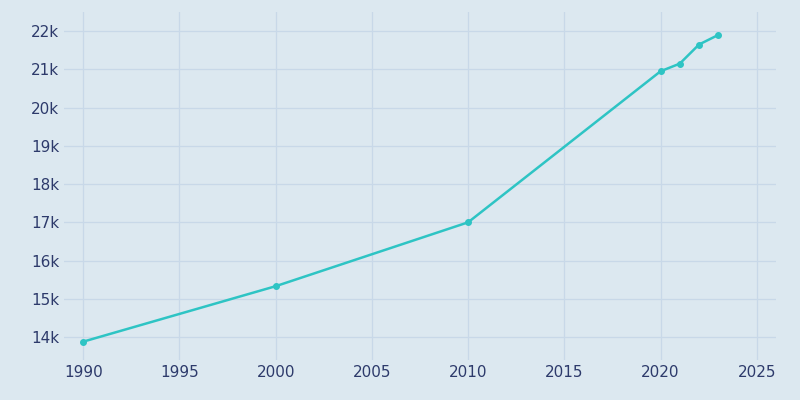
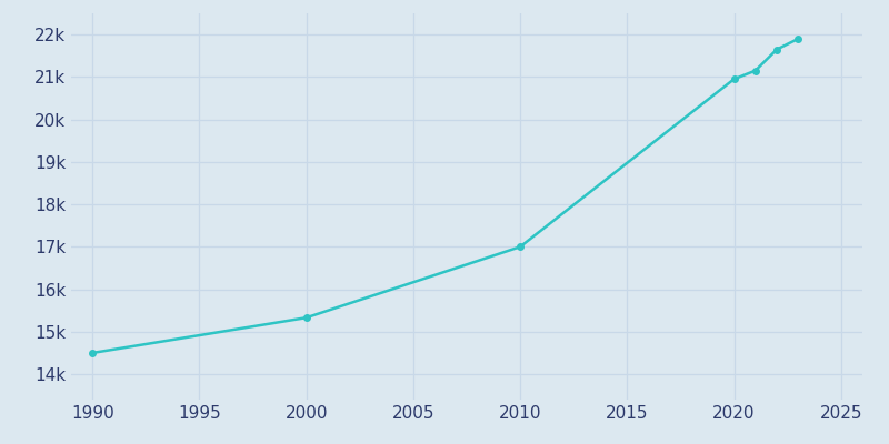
1990: 13.88k -> 14.50k
